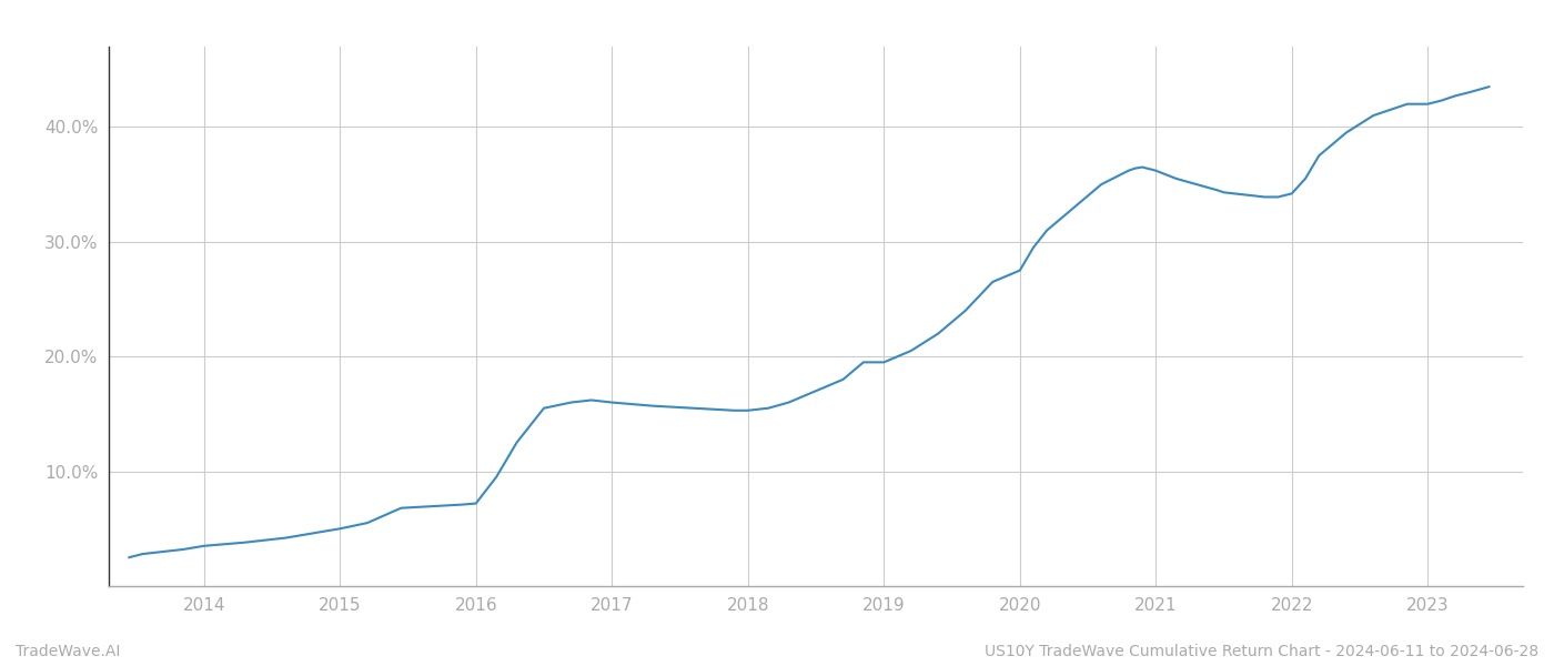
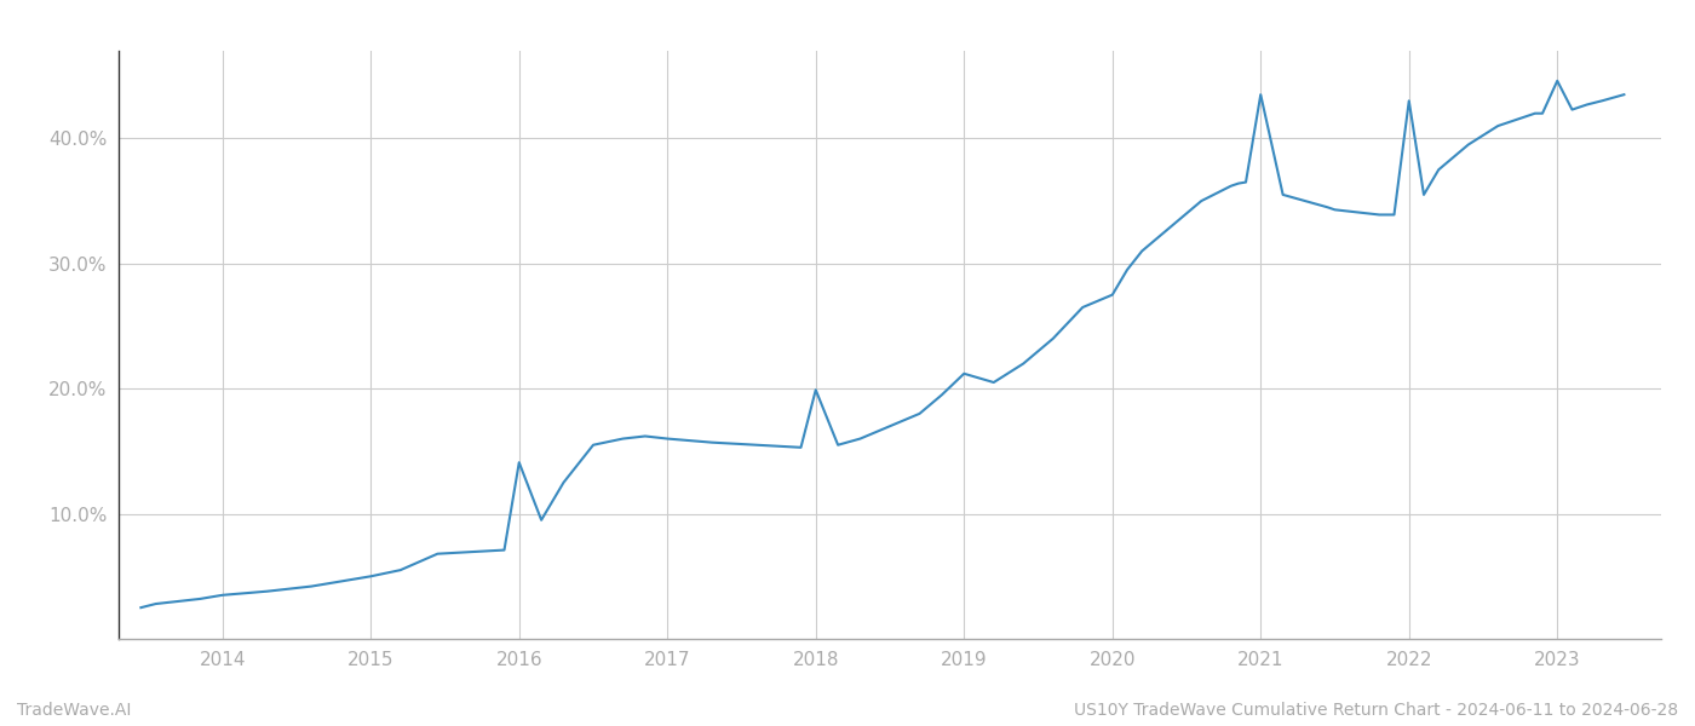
2016: 7.2% -> 14.1%
2018: 15.3% -> 19.9%
2019: 19.5% -> 21.2%
2021: 36.2% -> 43.5%
2022: 34.2% -> 43.0%
2023: 42.0% -> 44.6%
